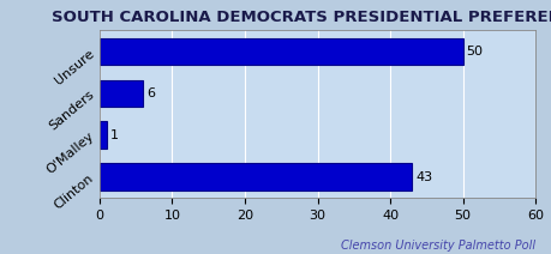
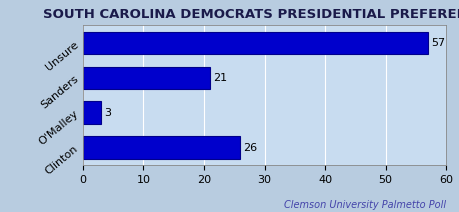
Unsure: 50 -> 57
Sanders: 6 -> 21
O'Malley: 1 -> 3
Clinton: 43 -> 26
